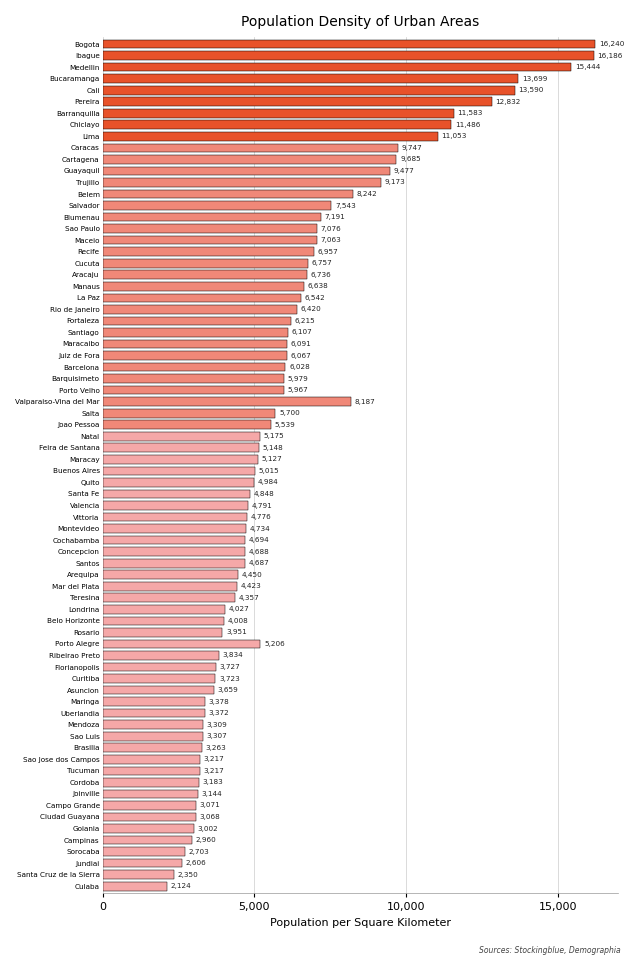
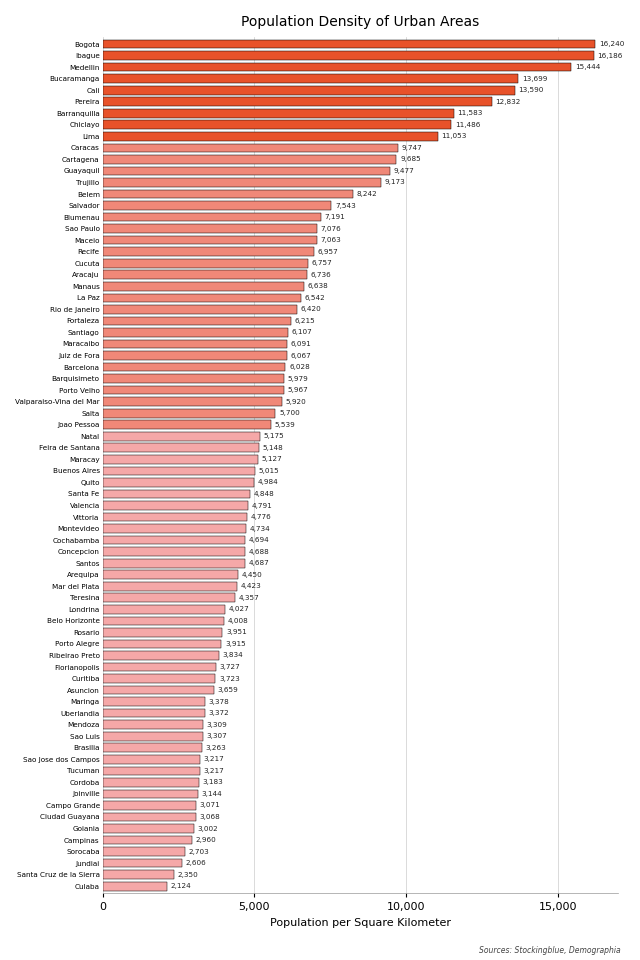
Valparaiso-Vina del Mar: 8,187 -> 5,920
Porto Alegre: 5,206 -> 3,915
